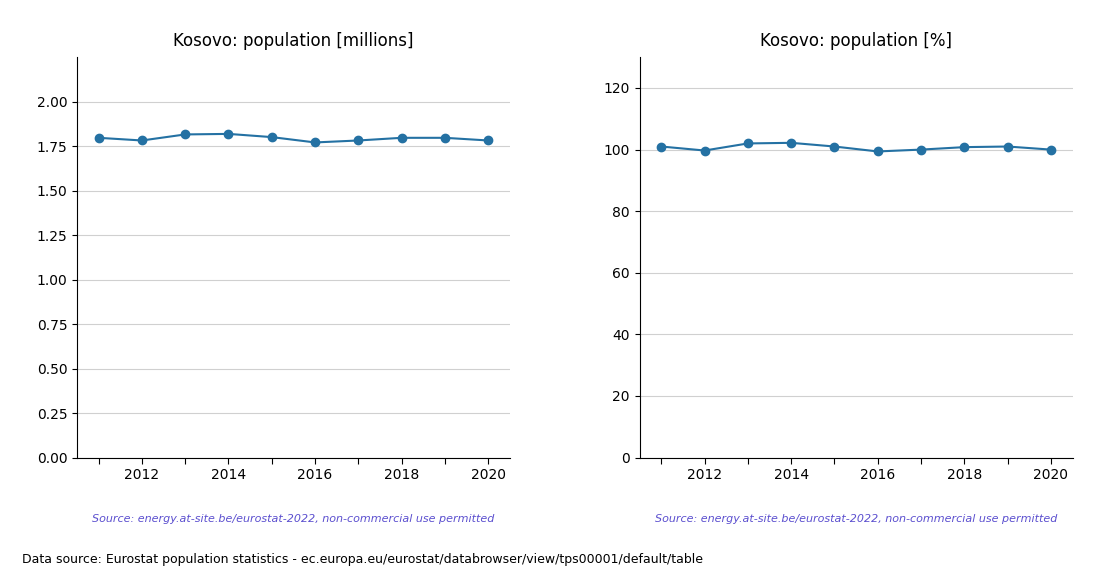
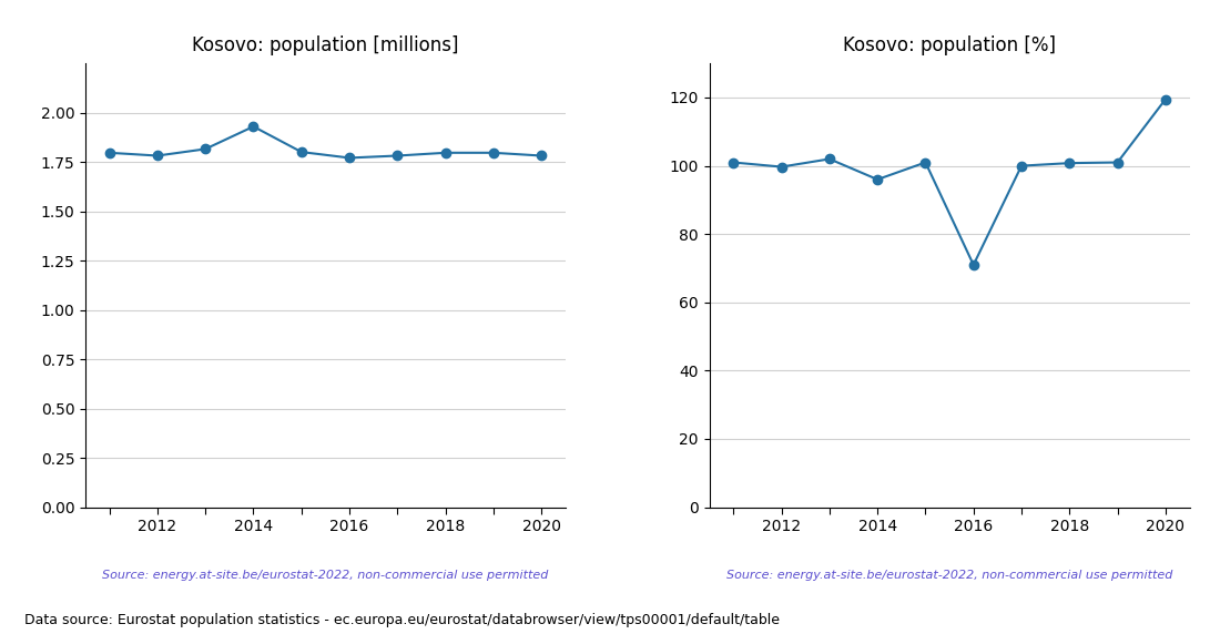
Kosovo: population [millions]/2014: 1.82 -> 1.93
Kosovo: population [%]/2014: 102.2 -> 96.0
Kosovo: population [%]/2016: 99.4 -> 71.0
Kosovo: population [%]/2020: 100.0 -> 119.5
